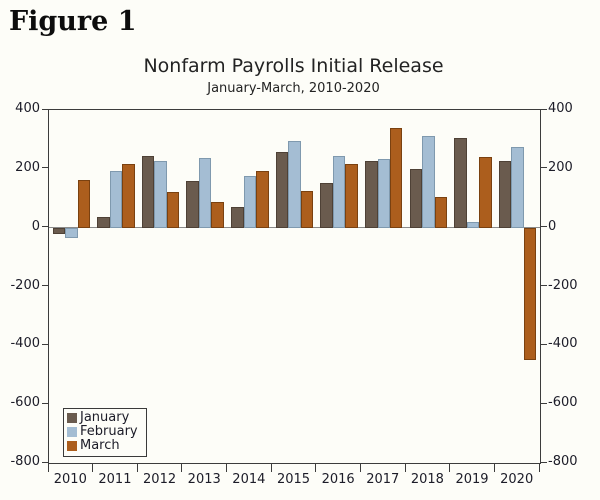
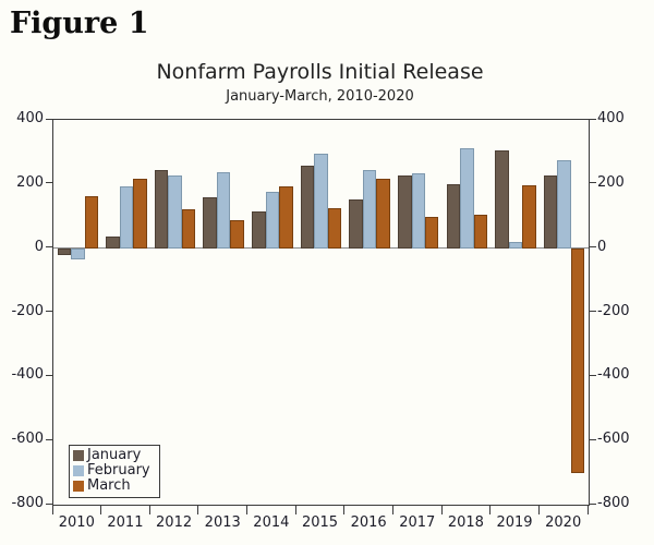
January/2014: 70 -> 110
March/2017: 340 -> 100
March/2019: 240 -> 200
March/2020: -450 -> -700
